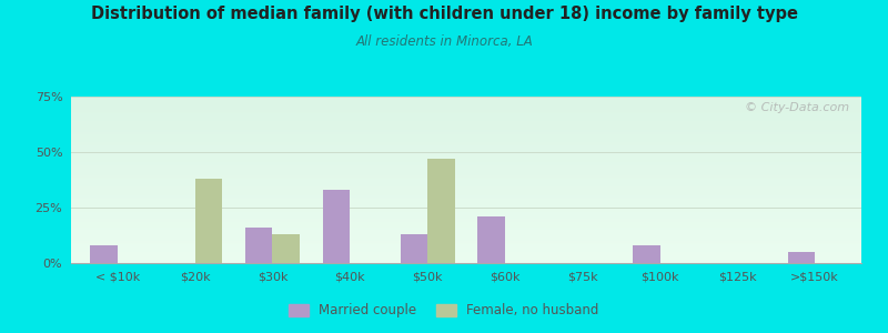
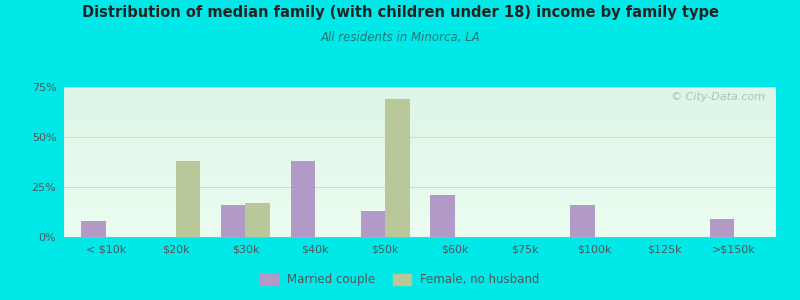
Female, no husband/$30k: 13% -> 17%
Married couple/$40k: 33% -> 38%
Female, no husband/$50k: 47% -> 69%
Married couple/$100k: 8% -> 16%
Married couple/>$150k: 5% -> 9%
